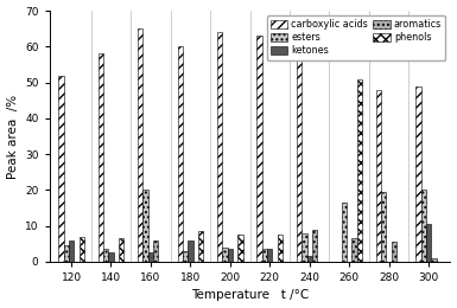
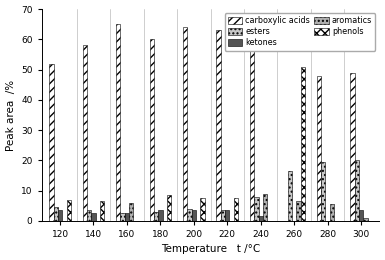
ketones/120: 6.0 -> 3.5
esters/160: 20.0 -> 2.5
ketones/180: 6.0 -> 3.5
ketones/300: 10.5 -> 3.5
